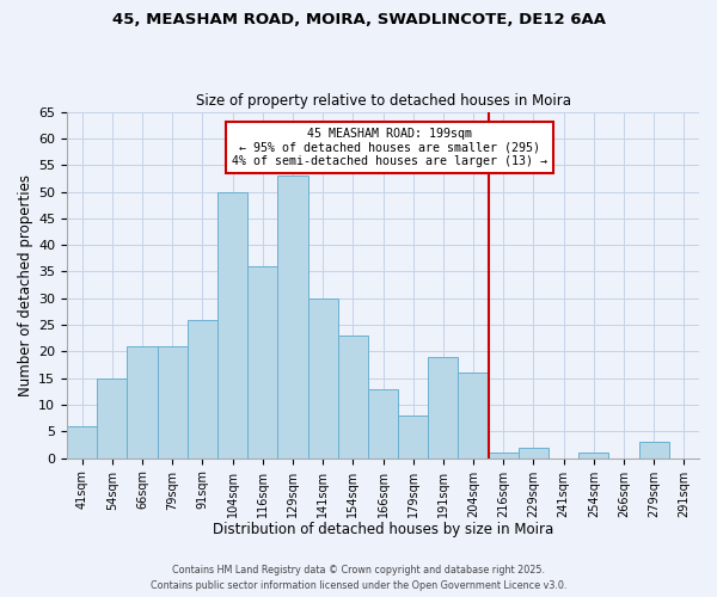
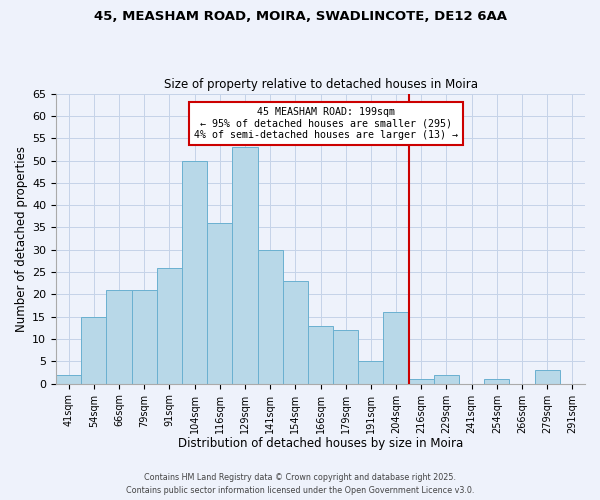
41sqm: 6 -> 2
179sqm: 8 -> 12
191sqm: 19 -> 5
